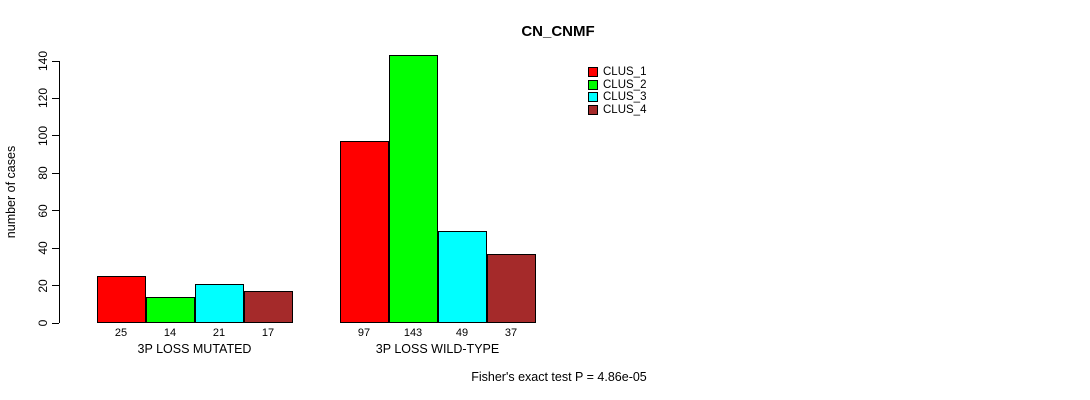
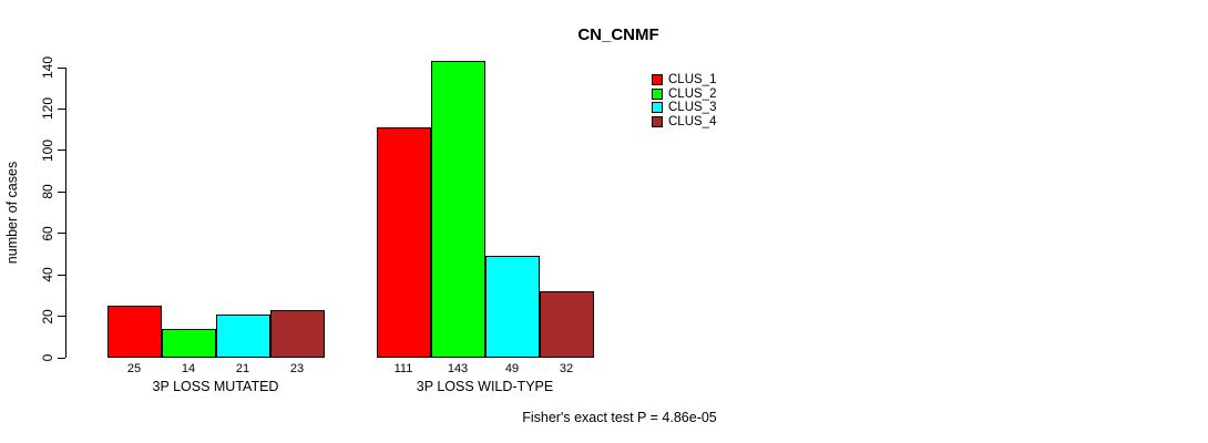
CLUS_4/3P LOSS MUTATED: 17 -> 23
CLUS_1/3P LOSS WILD-TYPE: 97 -> 111
CLUS_4/3P LOSS WILD-TYPE: 37 -> 32
